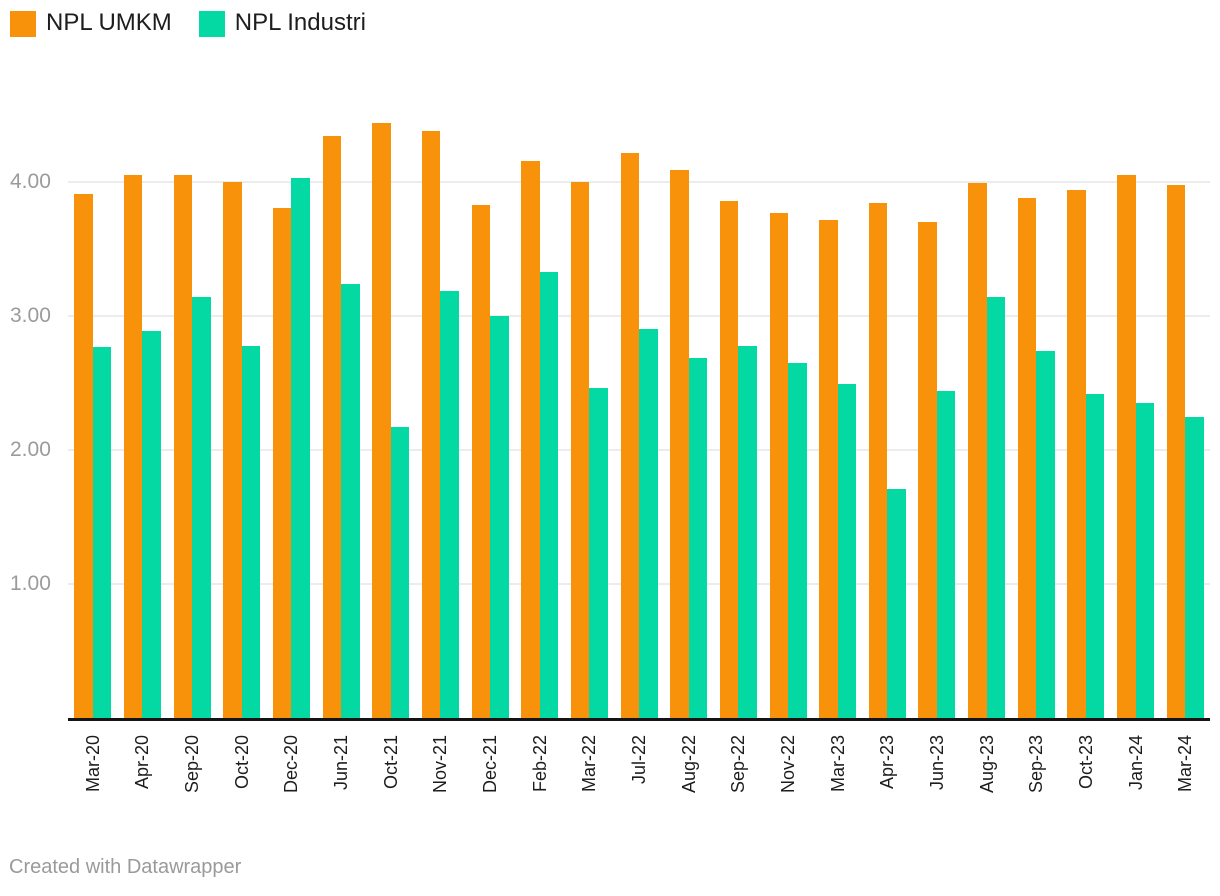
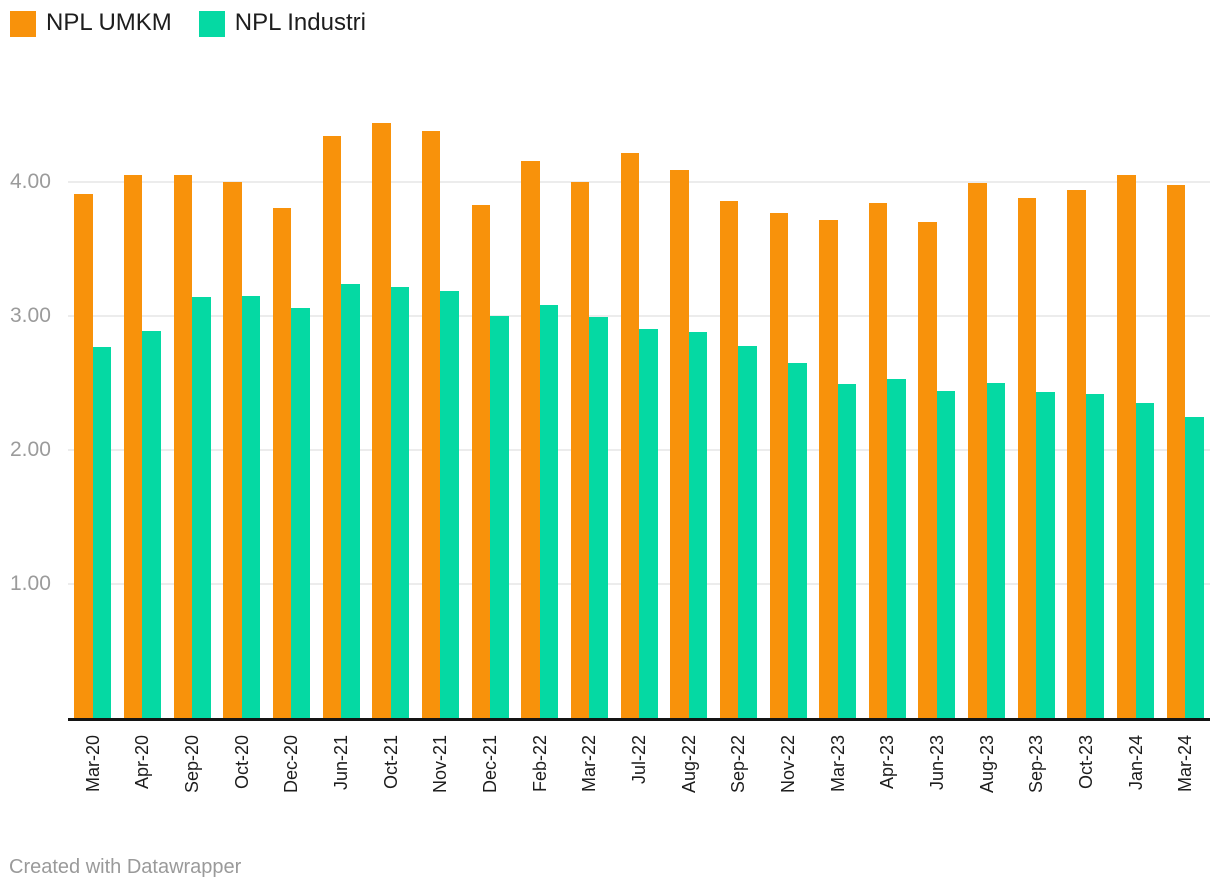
NPL Industri/Oct-20: 2.78 -> 3.15
NPL Industri/Dec-20: 4.03 -> 3.06
NPL Industri/Oct-21: 2.17 -> 3.22
NPL Industri/Feb-22: 3.33 -> 3.08
NPL Industri/Mar-22: 2.46 -> 2.99
NPL Industri/Aug-22: 2.69 -> 2.88
NPL Industri/Apr-23: 1.71 -> 2.53
NPL Industri/Aug-23: 3.14 -> 2.50
NPL Industri/Sep-23: 2.74 -> 2.43
